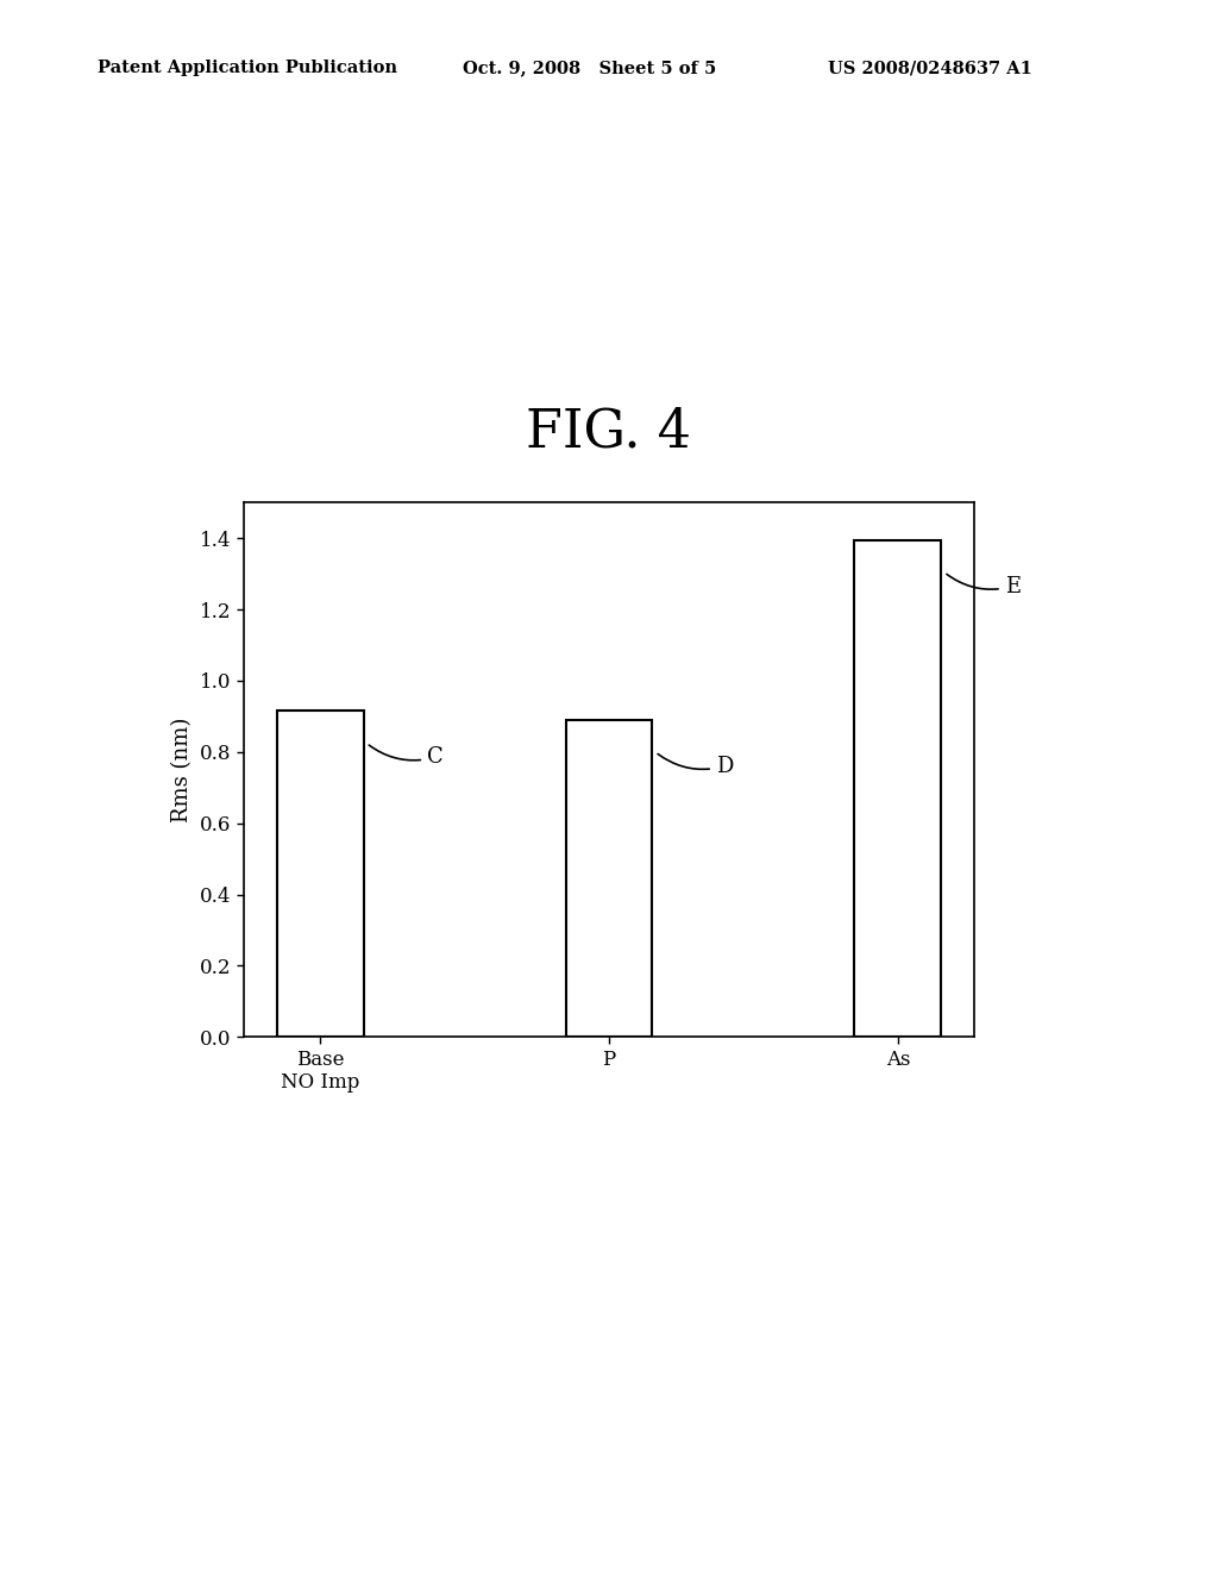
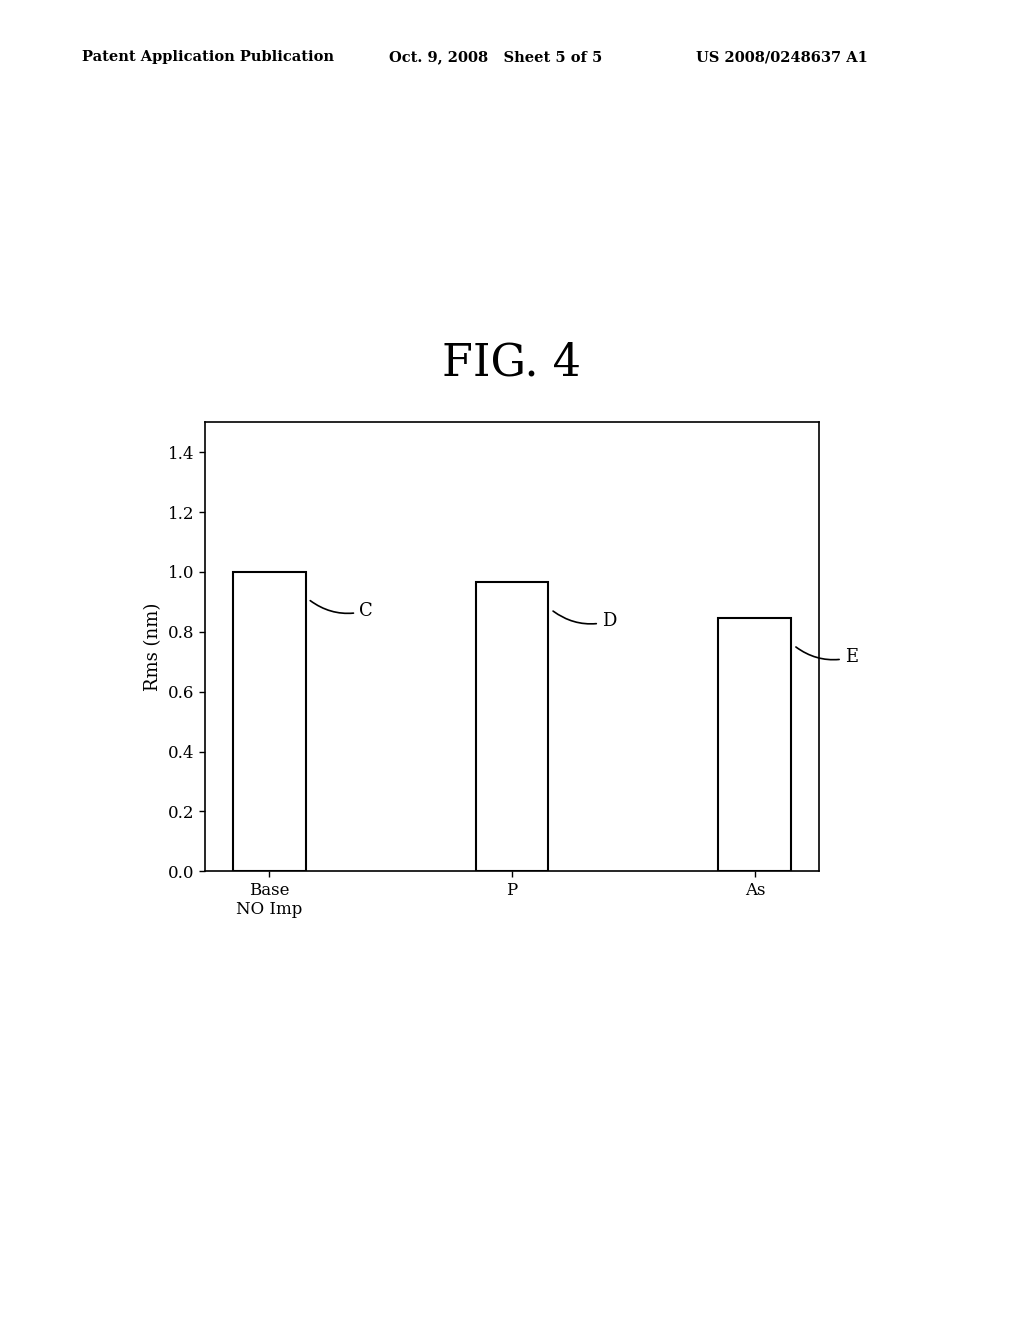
Base NO Imp: 0.915 -> 1.000
P: 0.890 -> 0.965
As: 1.395 -> 0.845
